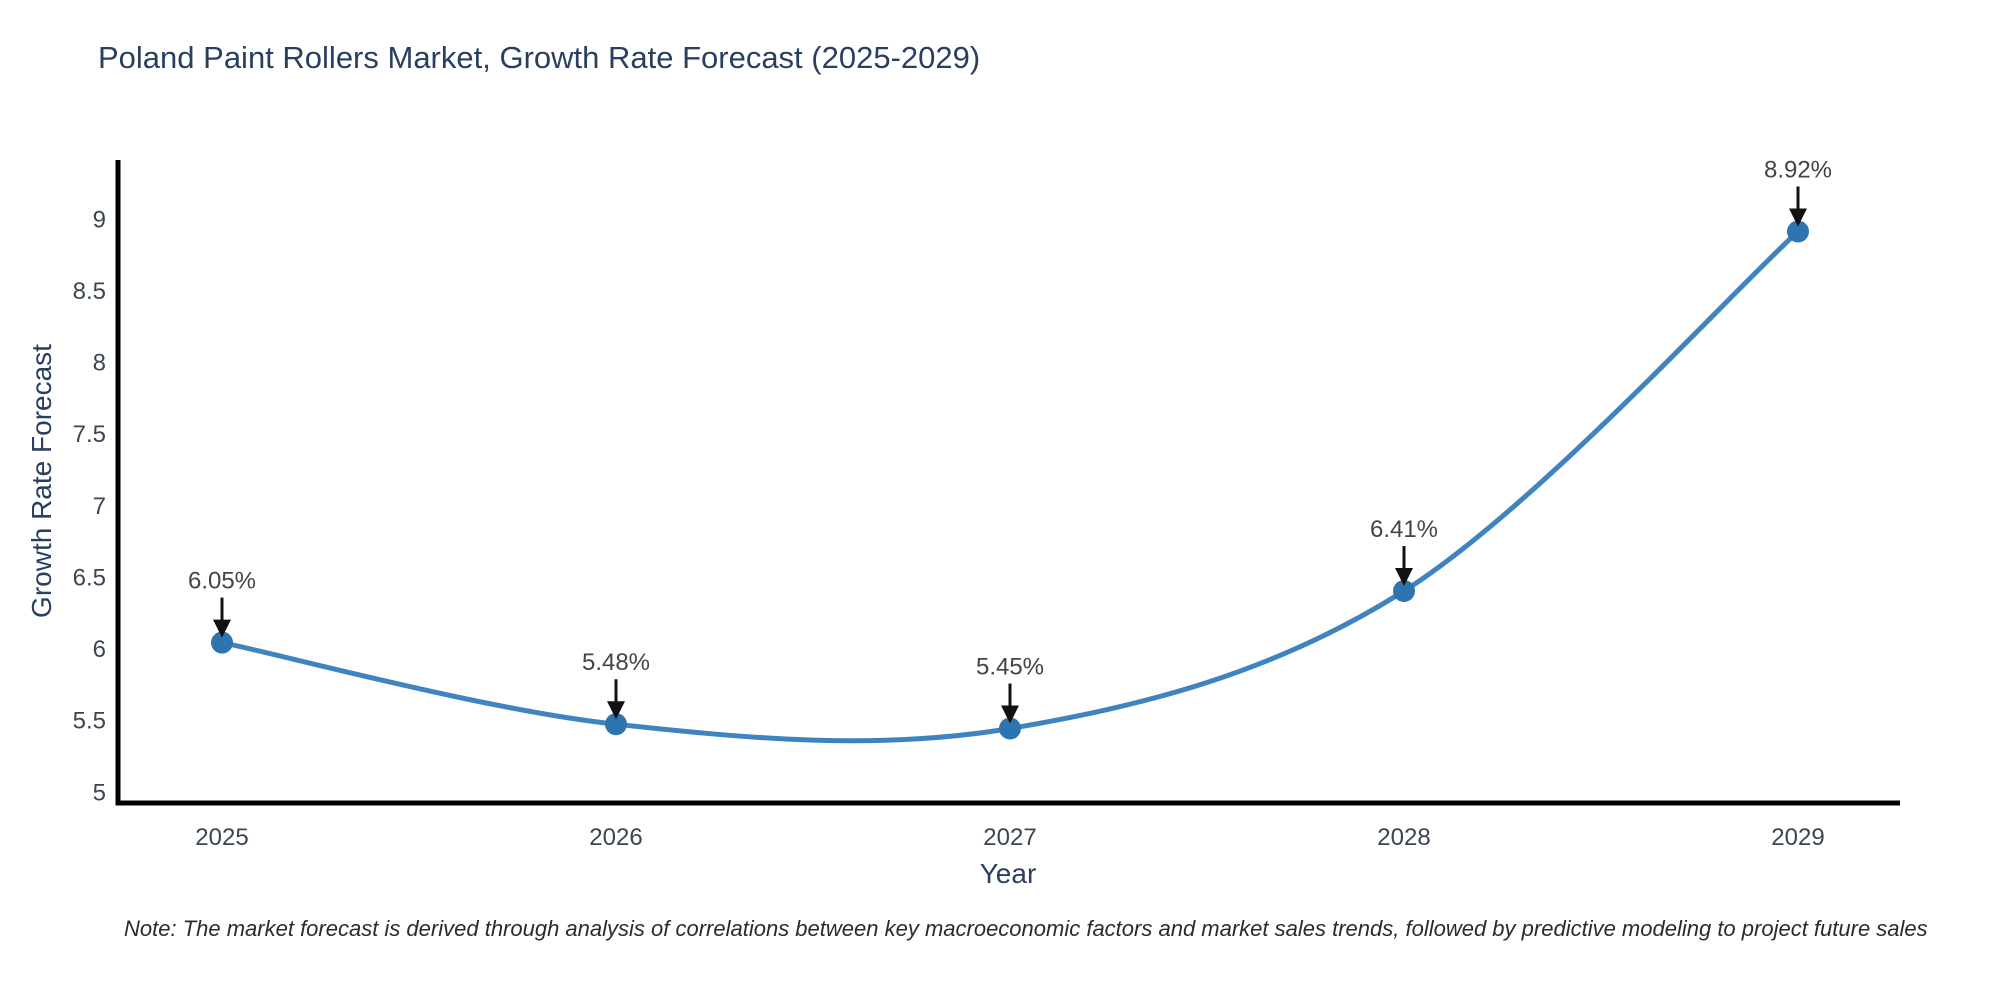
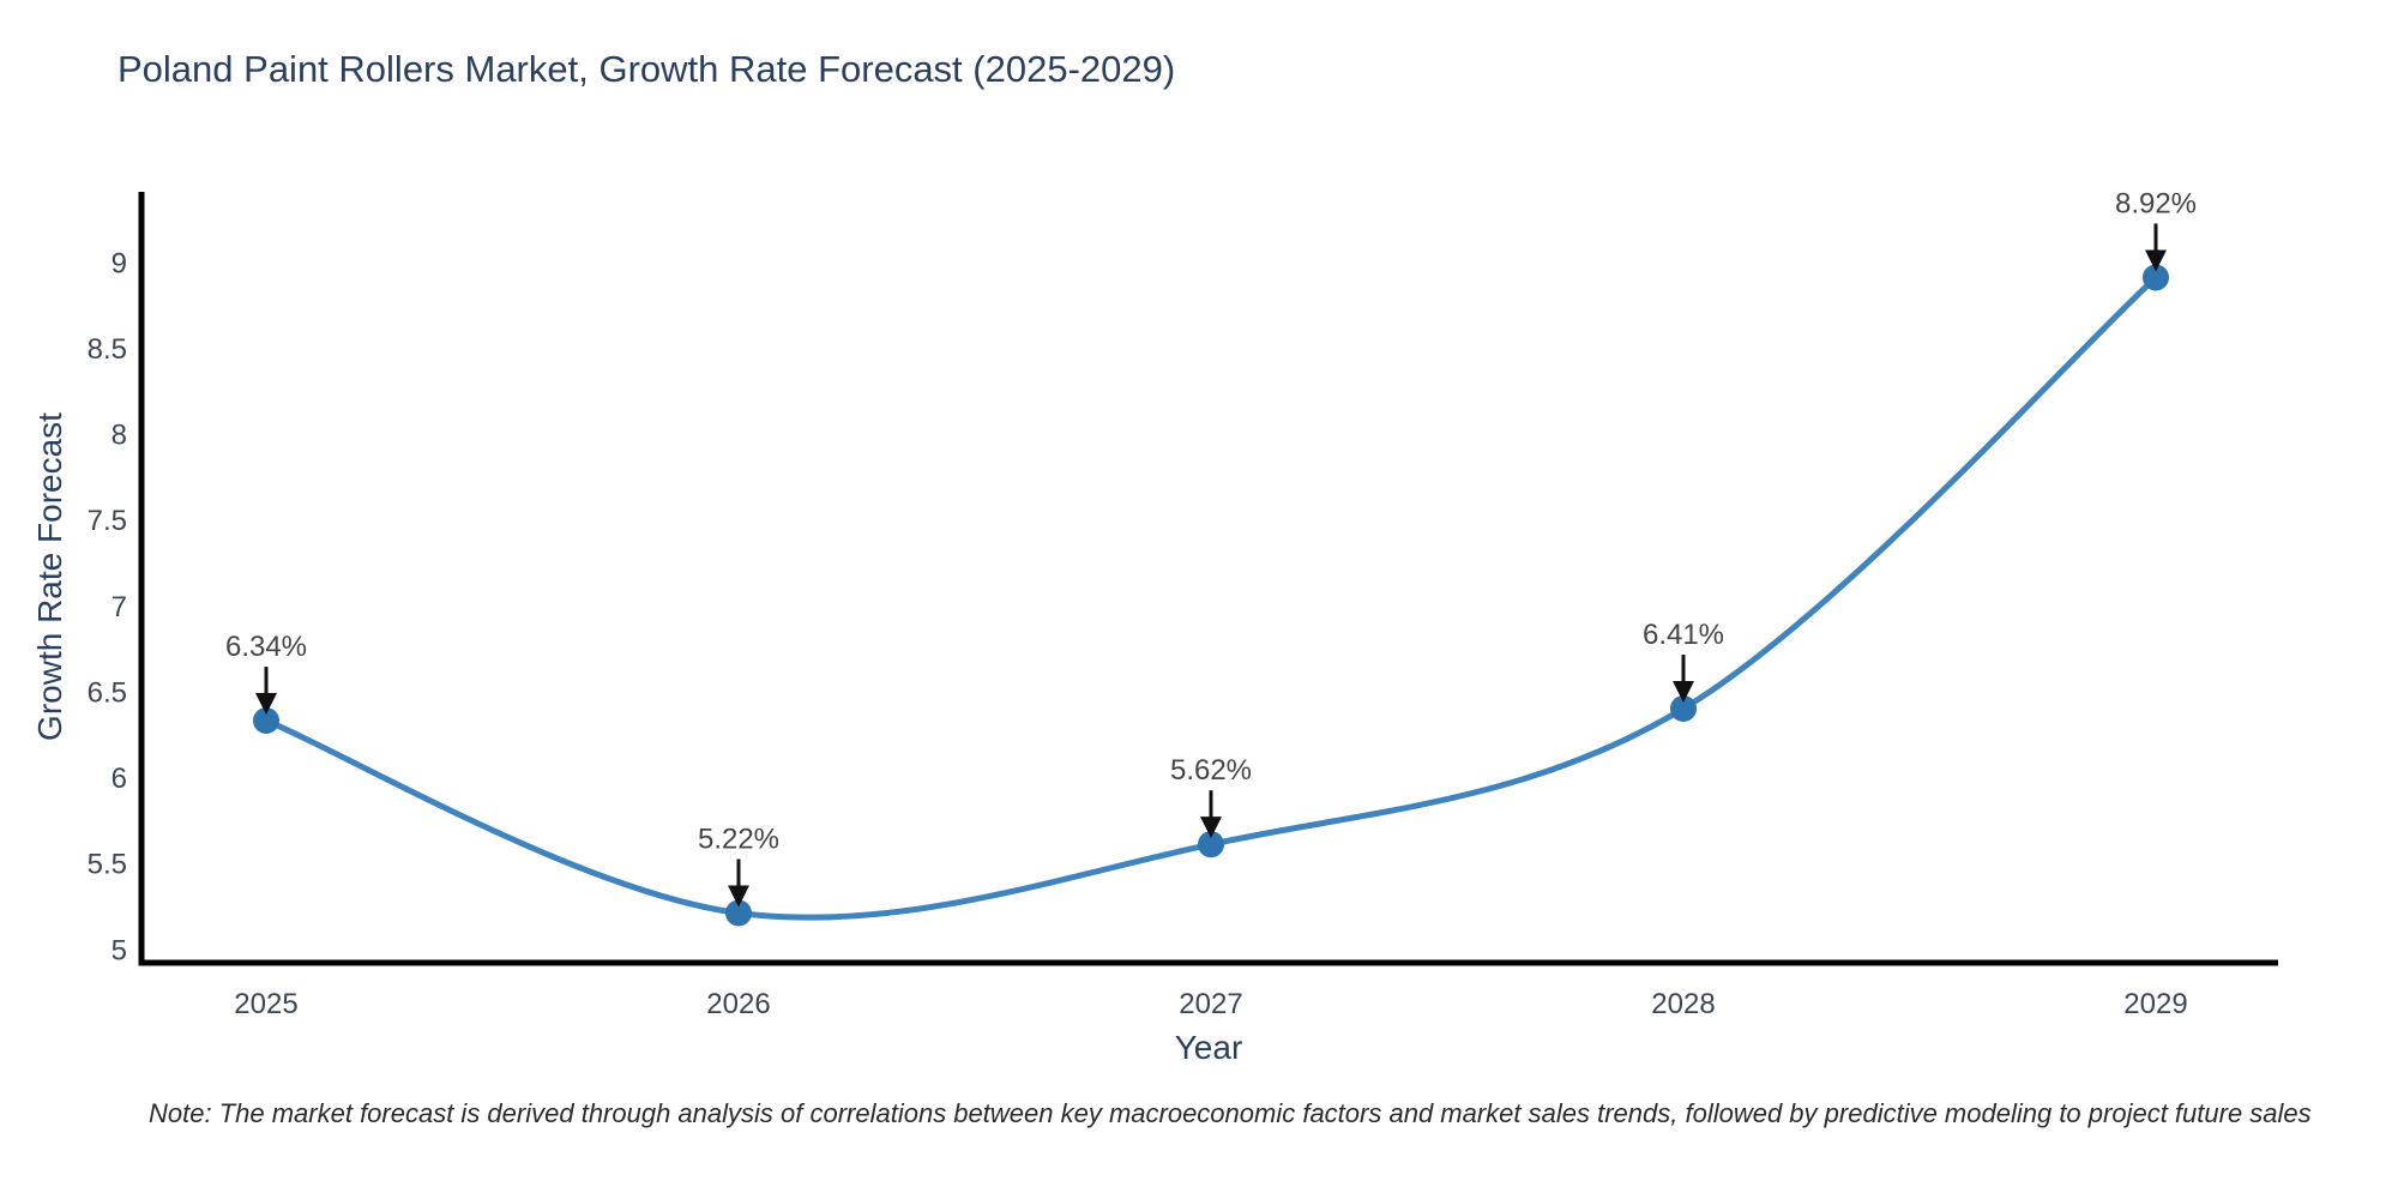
2025: 6.05% -> 6.34%
2026: 5.48% -> 5.22%
2027: 5.45% -> 5.62%
